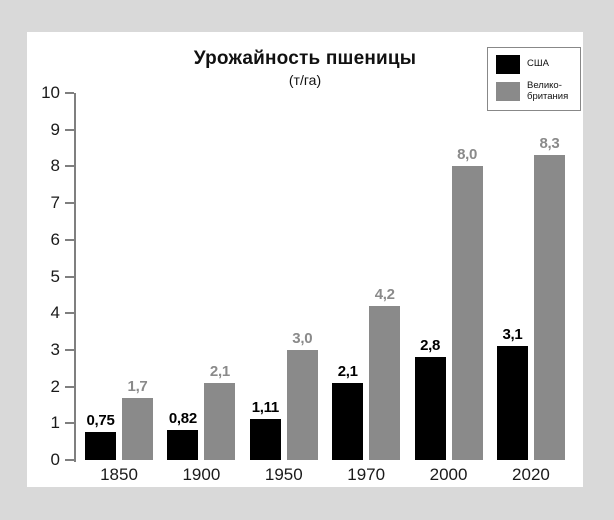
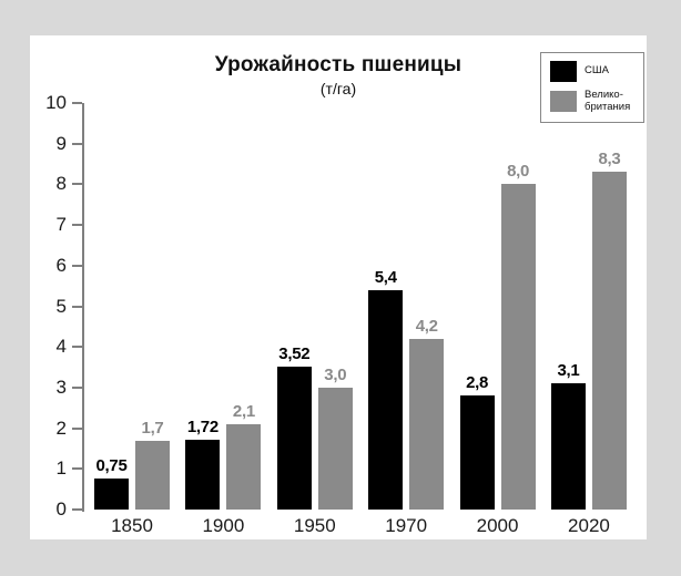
США/1900: 0,82 -> 1,72
США/1950: 1,11 -> 3,52
США/1970: 2,1 -> 5,4
